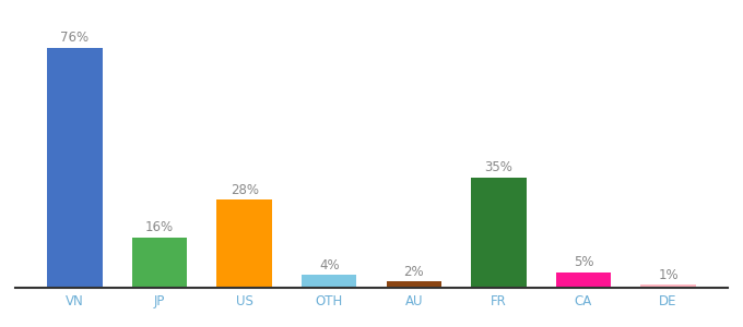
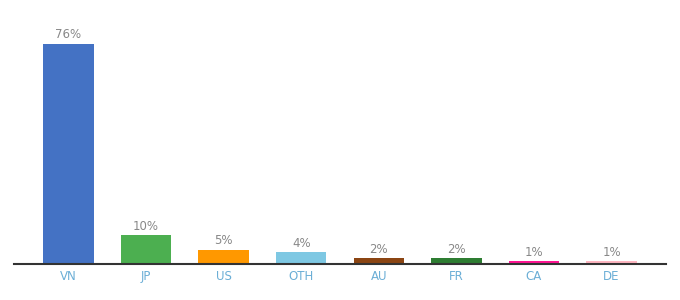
JP: 16% -> 10%
US: 28% -> 5%
FR: 35% -> 2%
CA: 5% -> 1%
